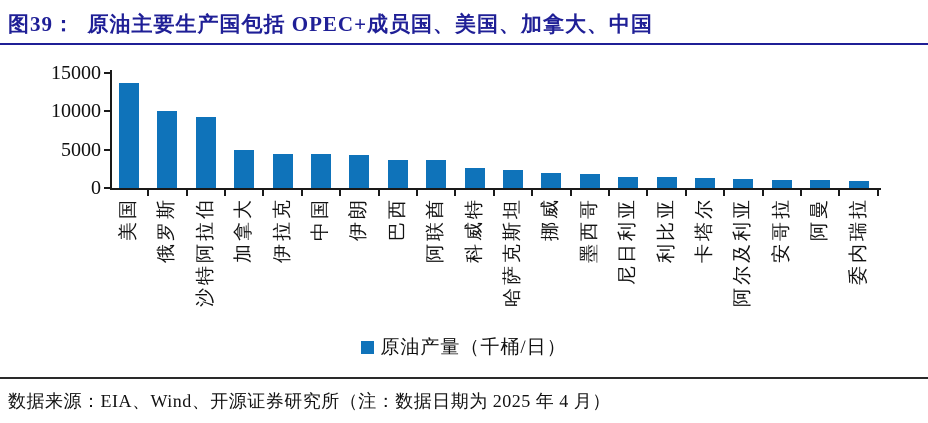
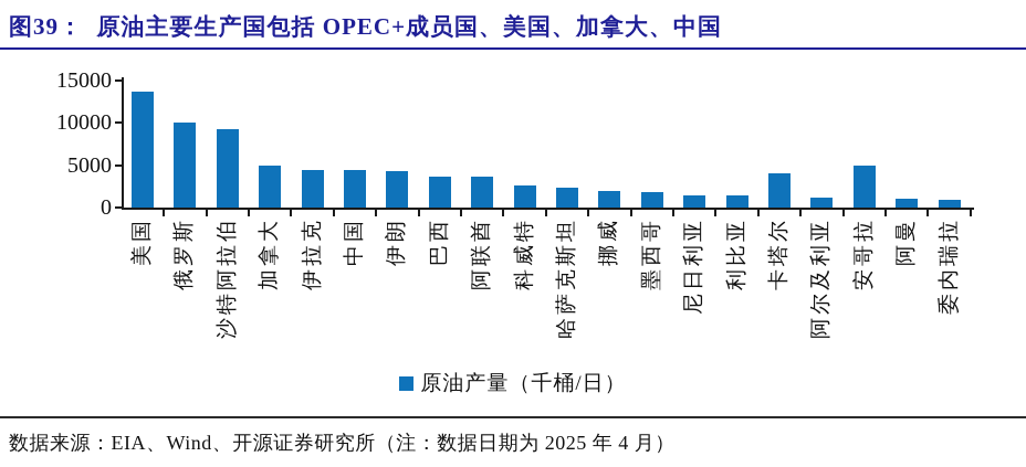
卡塔尔: 1000 -> 4000
安哥拉: 1000 -> 5000
